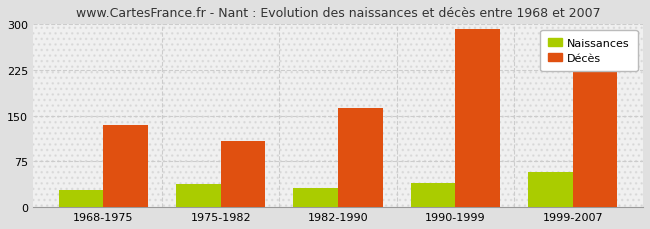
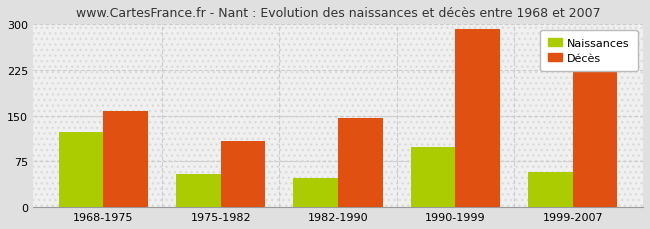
Naissances/1968-1975: 28 -> 124
Décès/1968-1975: 135 -> 158
Naissances/1975-1982: 38 -> 54
Naissances/1982-1990: 32 -> 48
Décès/1982-1990: 163 -> 146
Naissances/1990-1999: 40 -> 98
